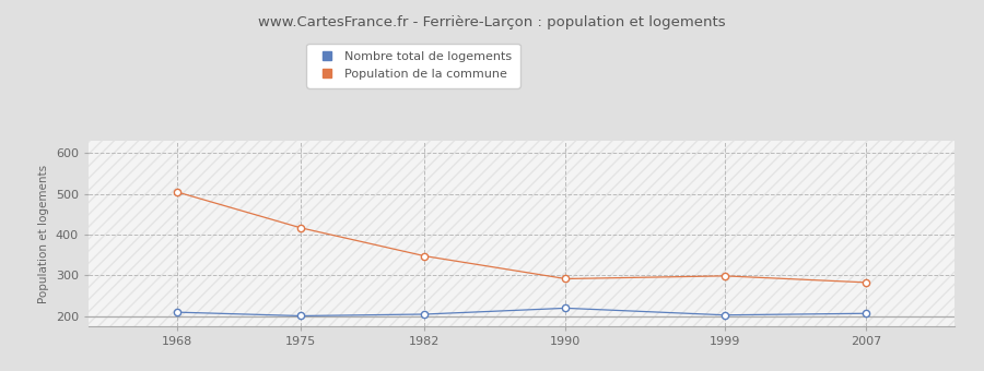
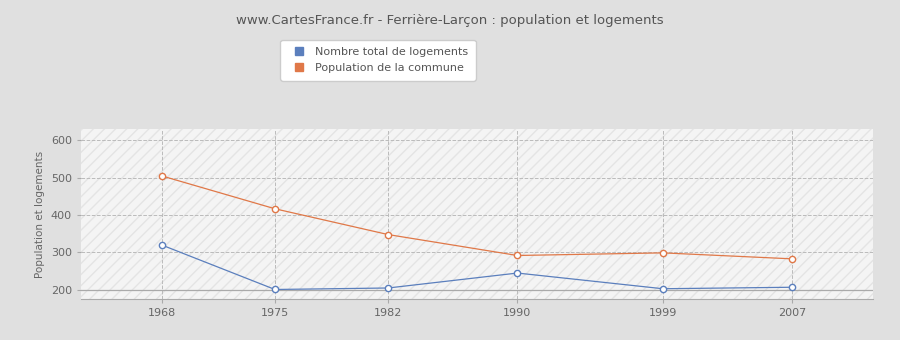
Nombre total de logements/1968: 210 -> 320
Nombre total de logements/1990: 220 -> 245
